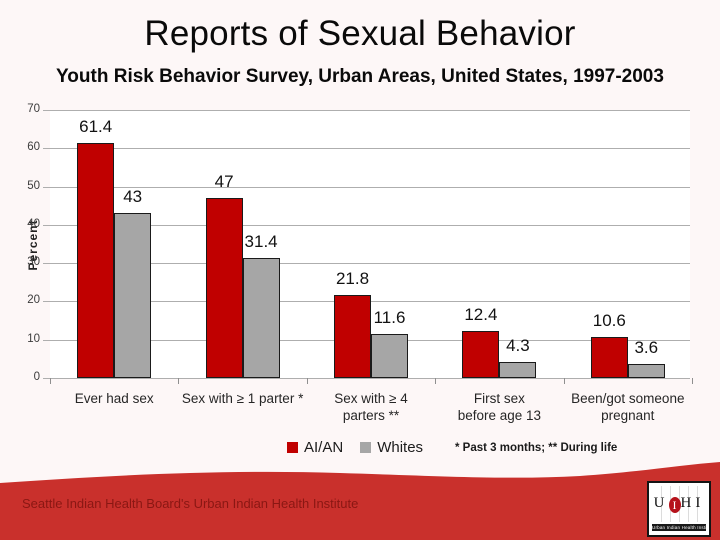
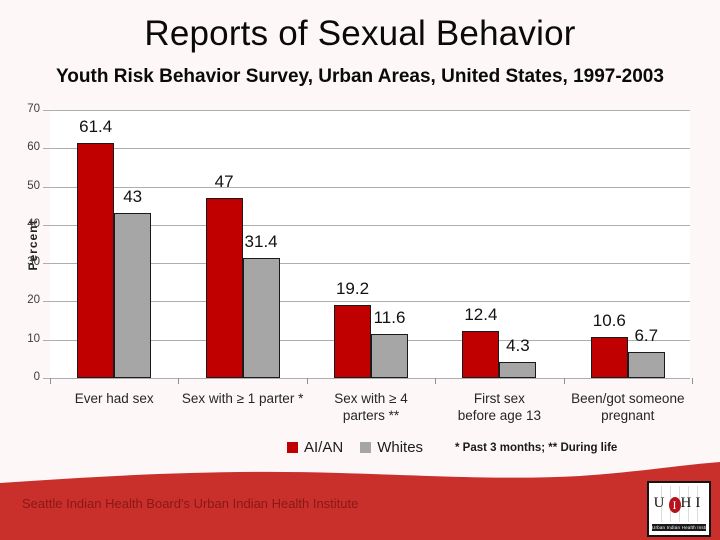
AI/AN/Sex with ≥ 4 parters **: 21.8 -> 19.2
Whites/Been/got someone pregnant: 3.6 -> 6.7
